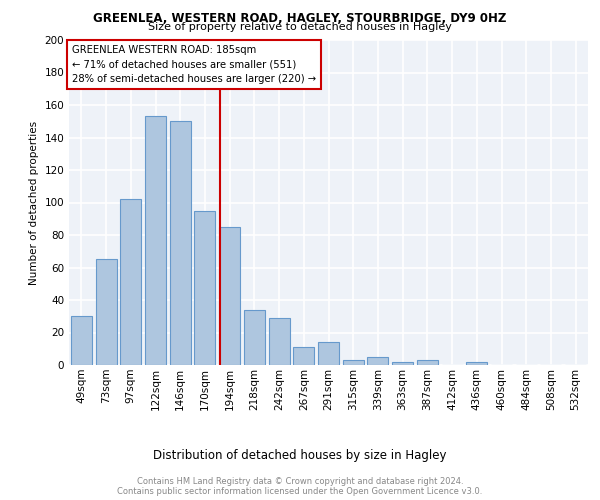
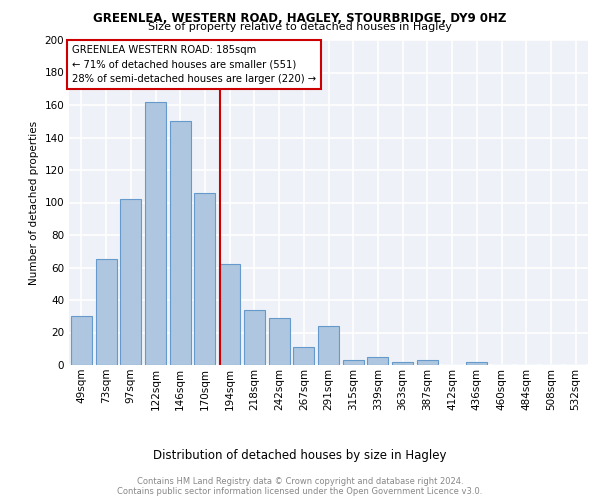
122sqm: 153 -> 162
170sqm: 95 -> 106
194sqm: 85 -> 62
291sqm: 14 -> 24
